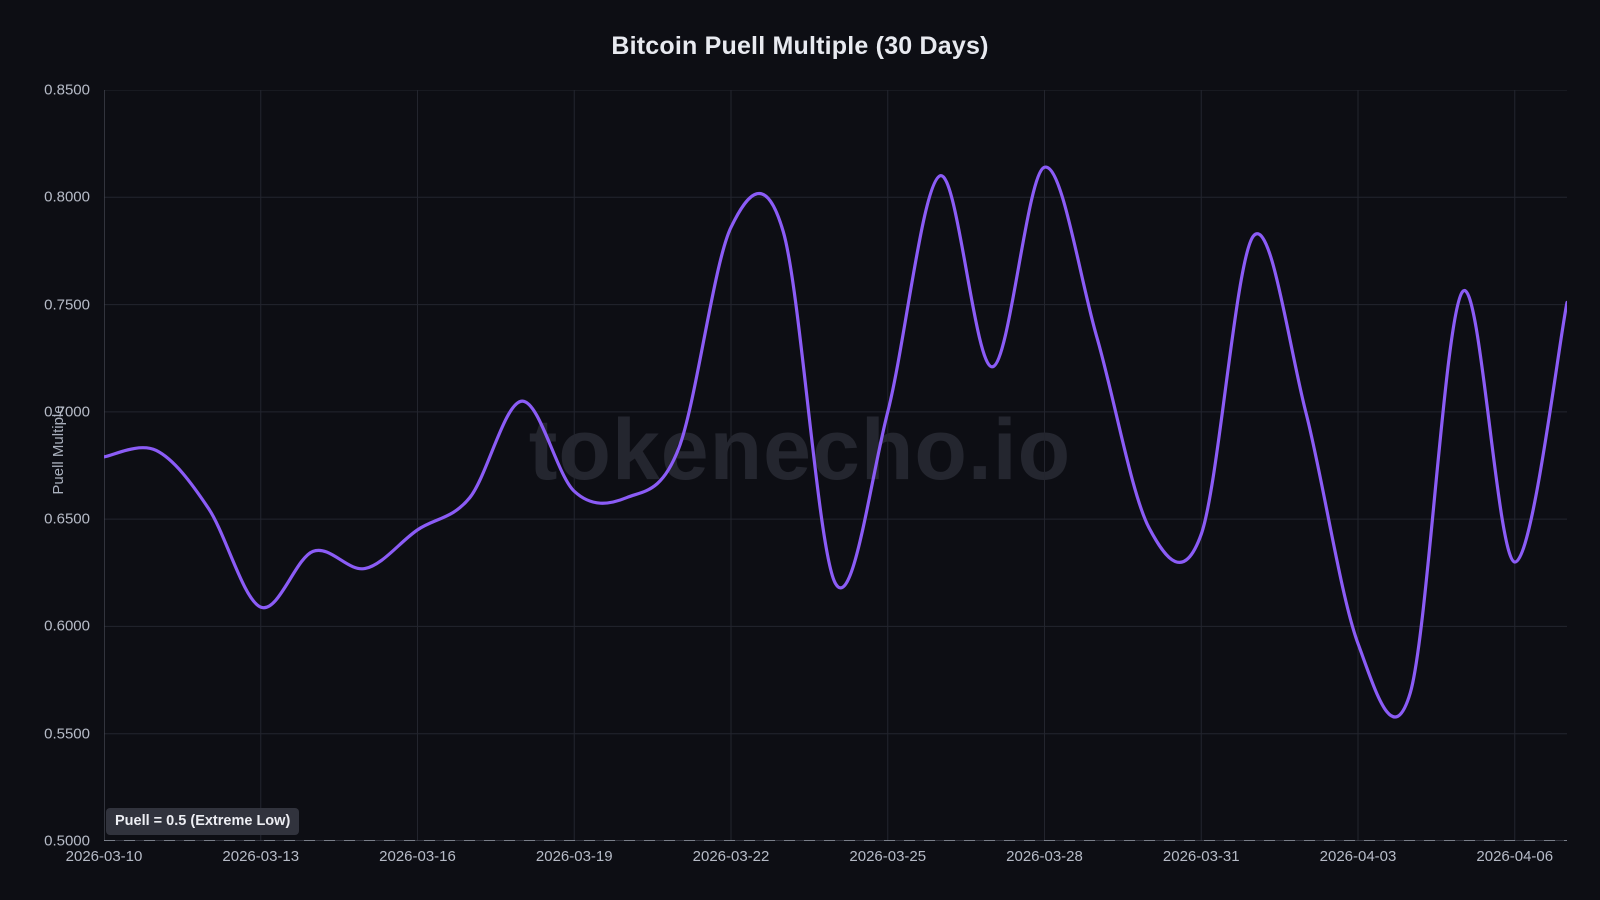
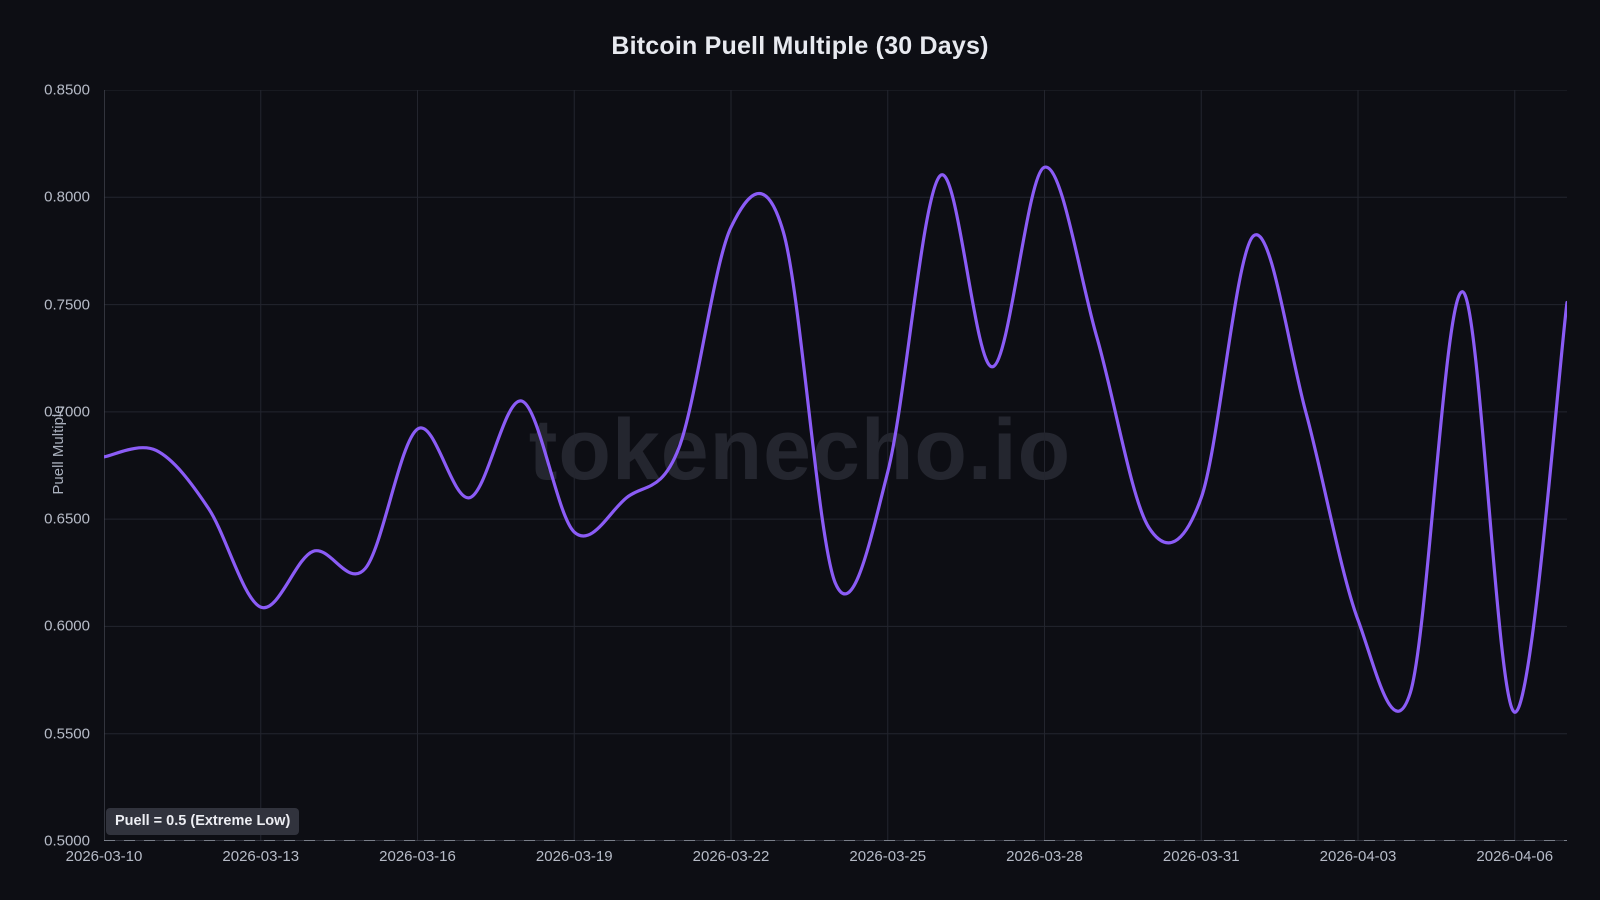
2026-03-16: 0.645 -> 0.692
2026-03-19: 0.663 -> 0.644
2026-03-25: 0.700 -> 0.672
2026-03-31: 0.643 -> 0.660
2026-04-03: 0.592 -> 0.603
2026-04-06: 0.630 -> 0.560
